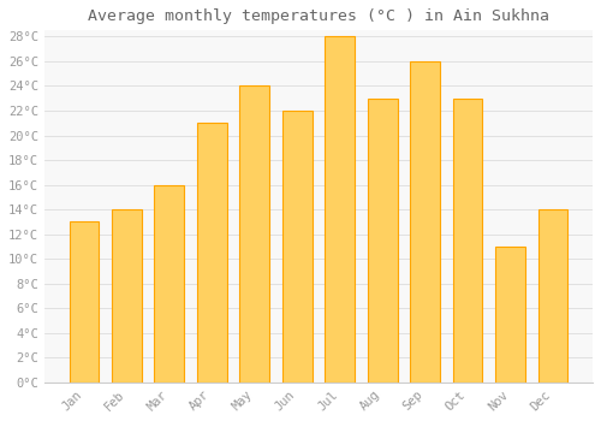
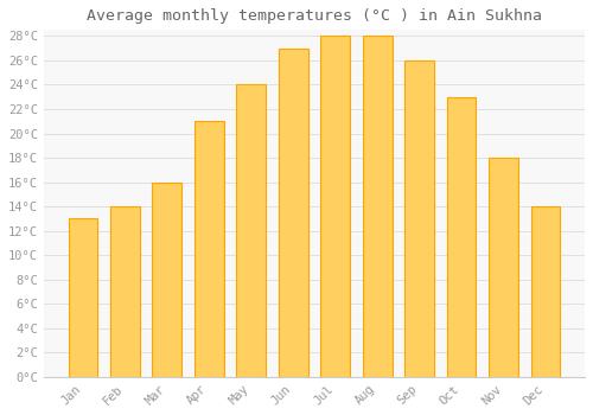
Jun: 22°C -> 27°C
Aug: 23°C -> 28°C
Nov: 11°C -> 18°C
